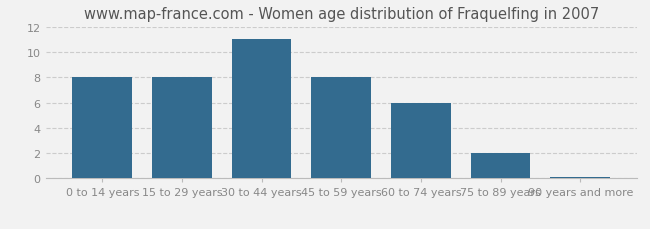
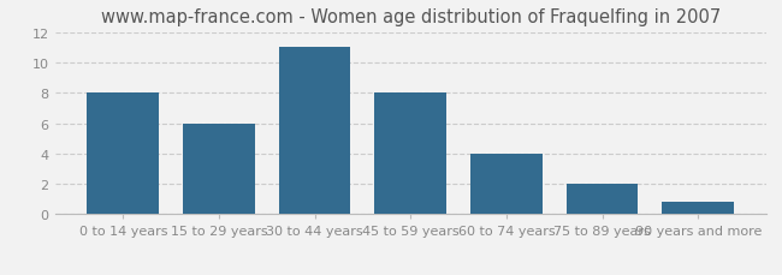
15 to 29 years: 8.0 -> 6.0
60 to 74 years: 6.0 -> 4.0
90 years and more: 0.1 -> 0.8
